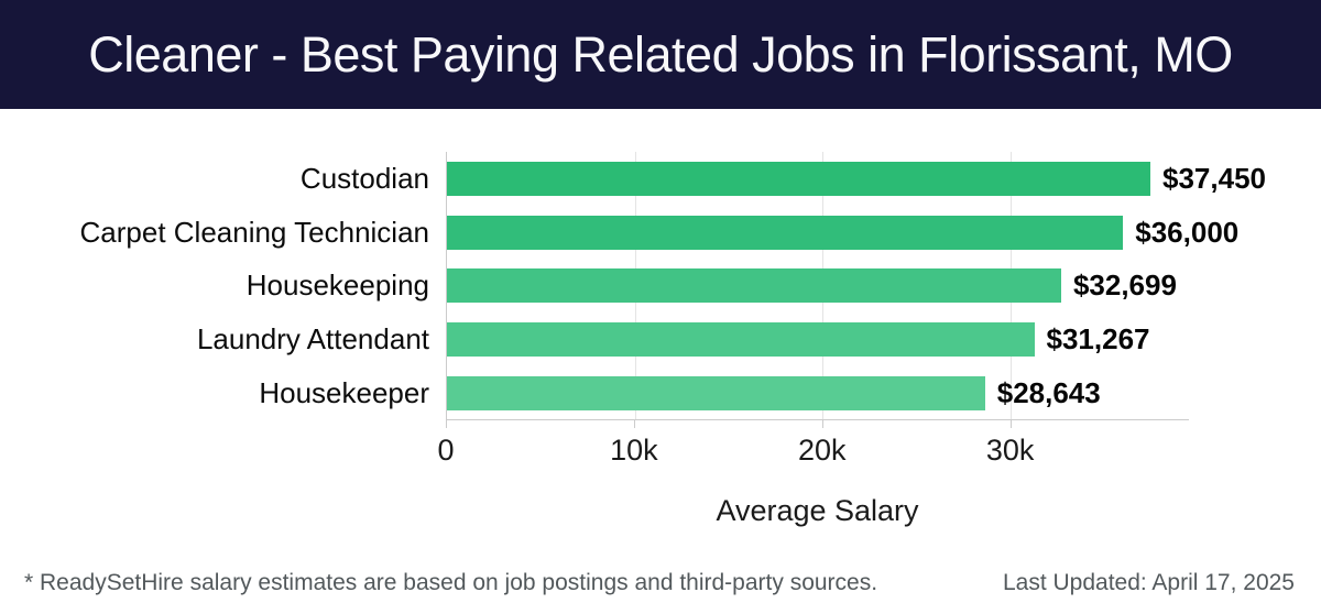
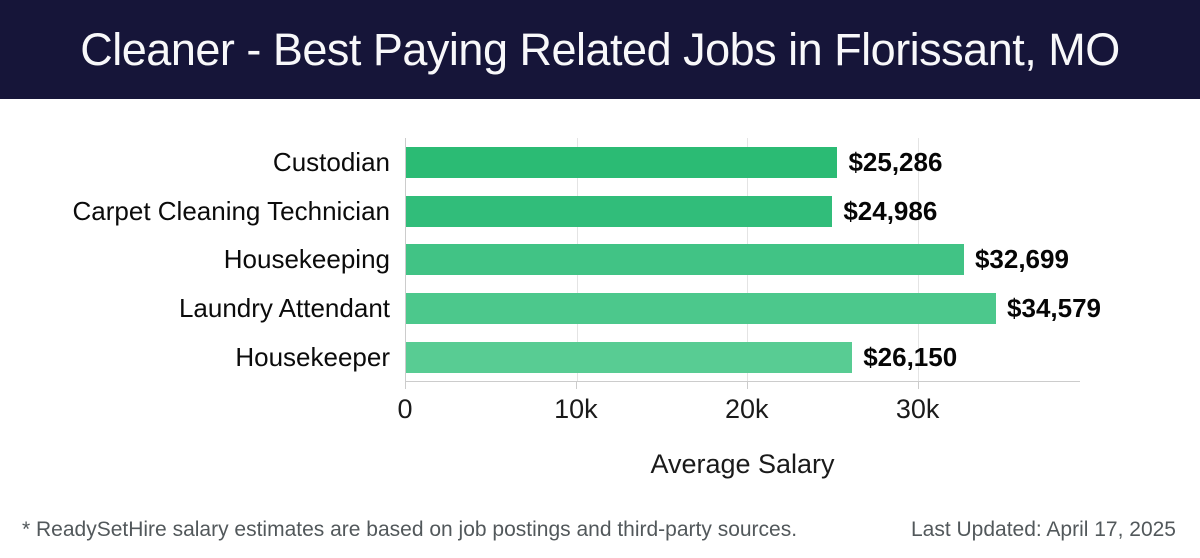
Custodian: $37,450 -> $25,286
Carpet Cleaning Technician: $36,000 -> $24,986
Laundry Attendant: $31,267 -> $34,579
Housekeeper: $28,643 -> $26,150
